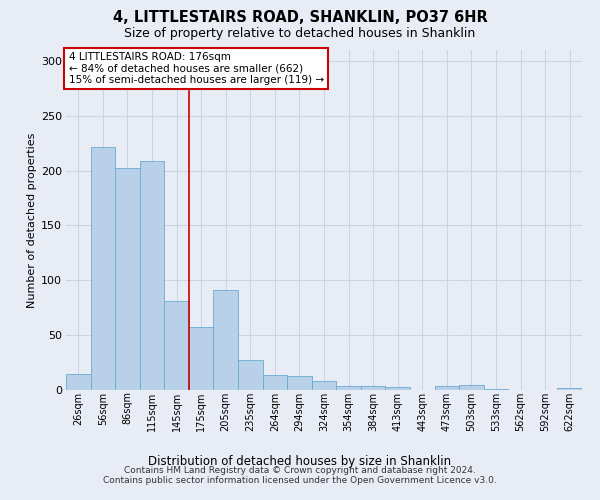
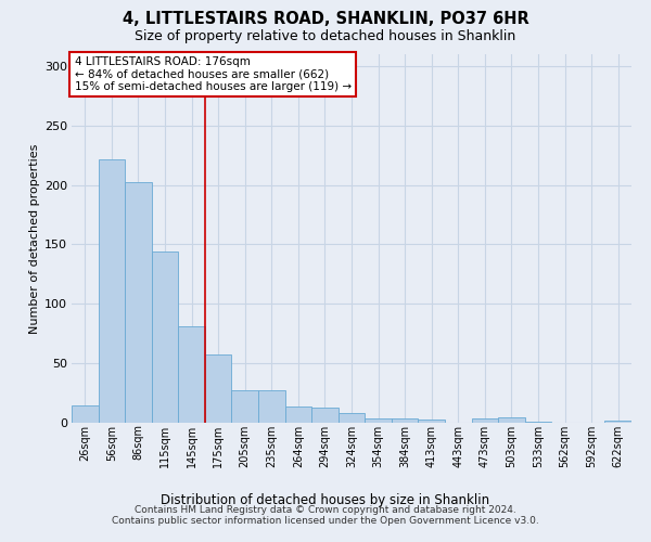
115sqm: 209 -> 144
205sqm: 91 -> 27
